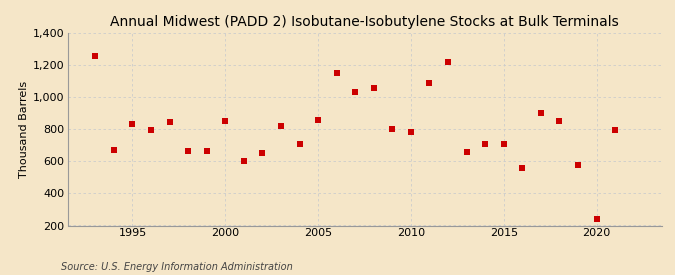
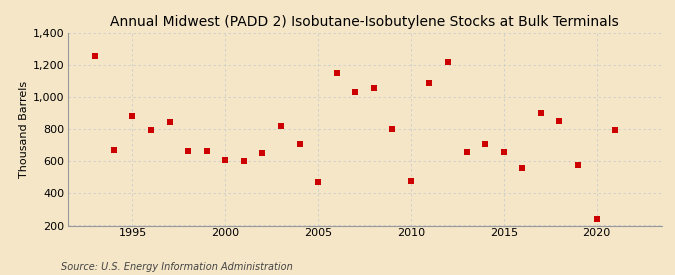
1995: 830 -> 880
2000: 850 -> 610
2005: 860 -> 470
2010: 780 -> 480
2015: 710 -> 660
